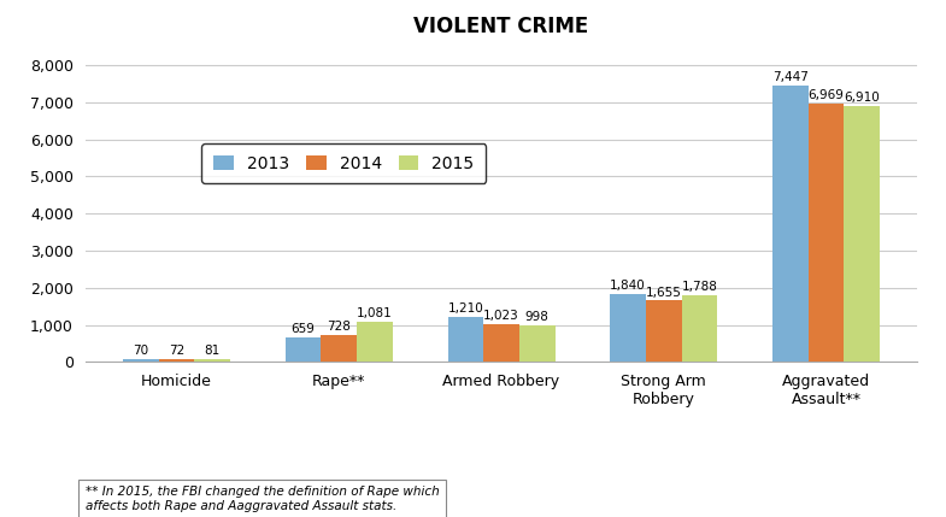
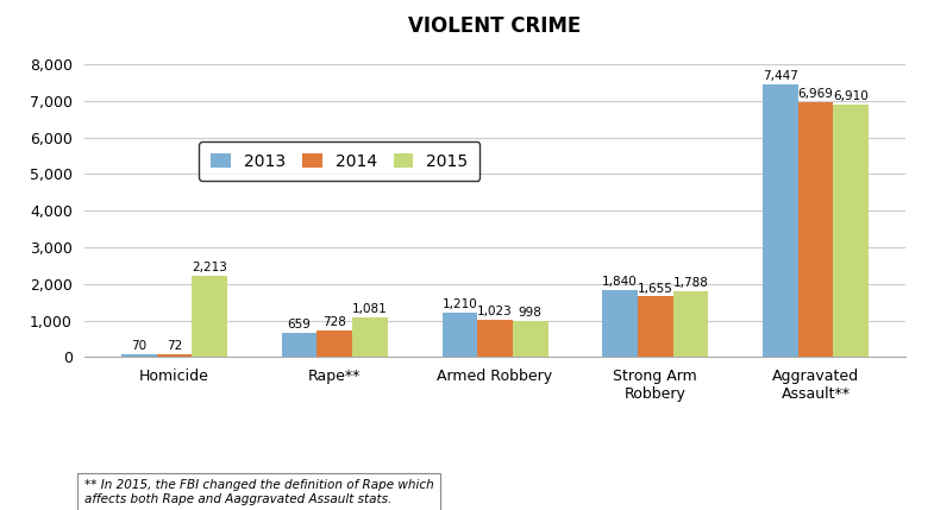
2015/Homicide: 81 -> 2,213
